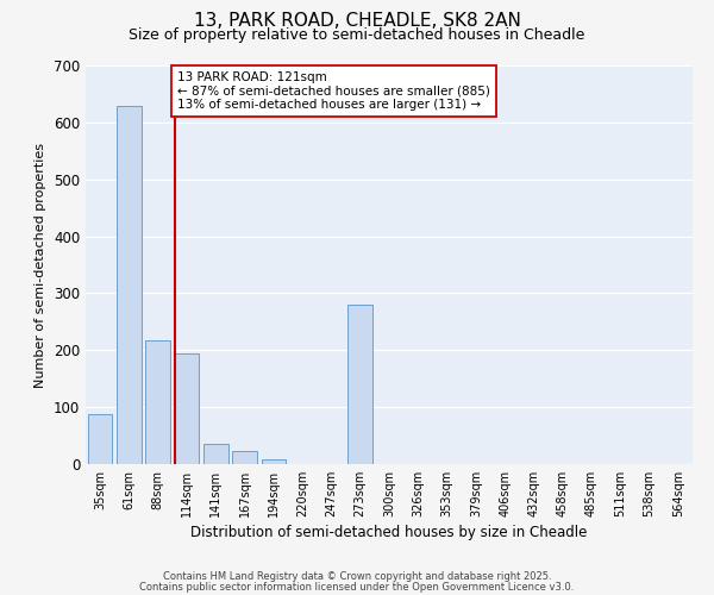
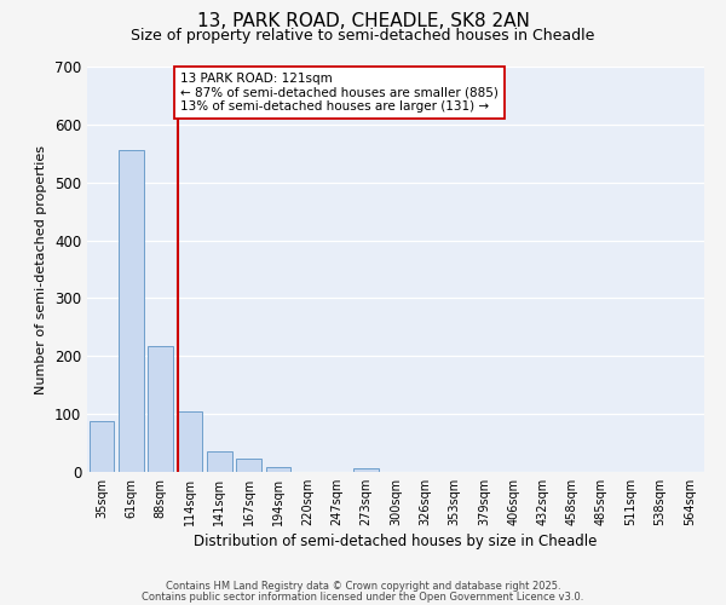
61sqm: 630 -> 555
114sqm: 195 -> 105
273sqm: 280 -> 7
